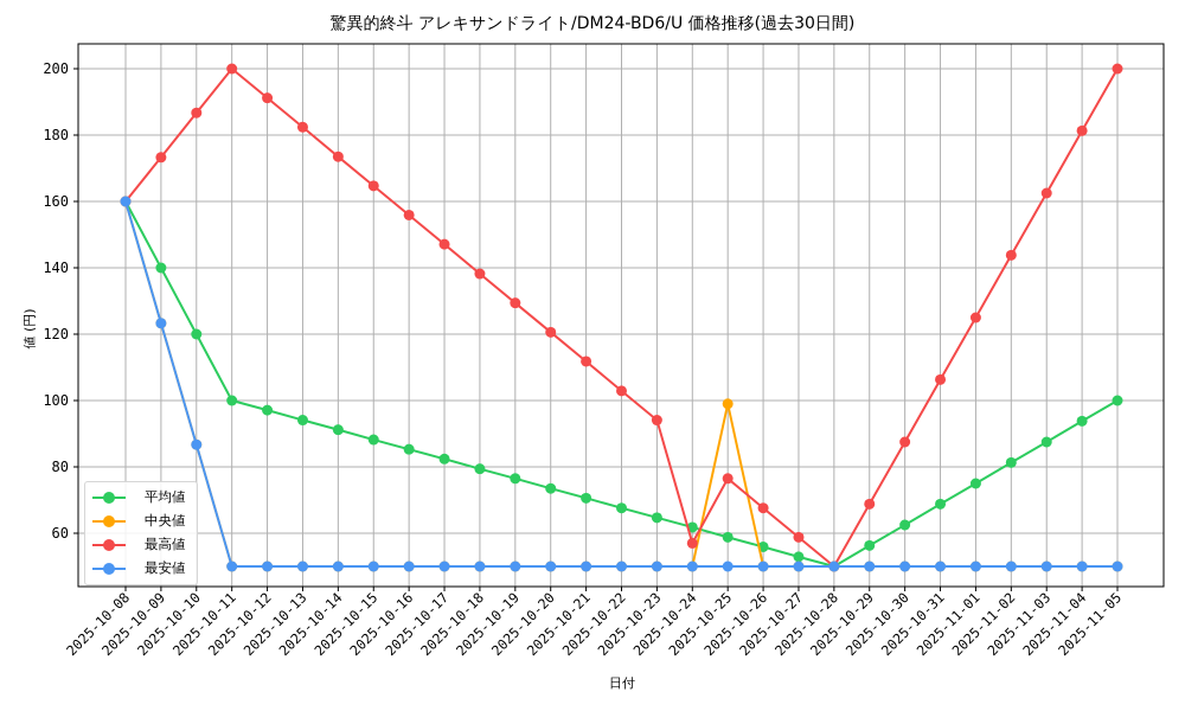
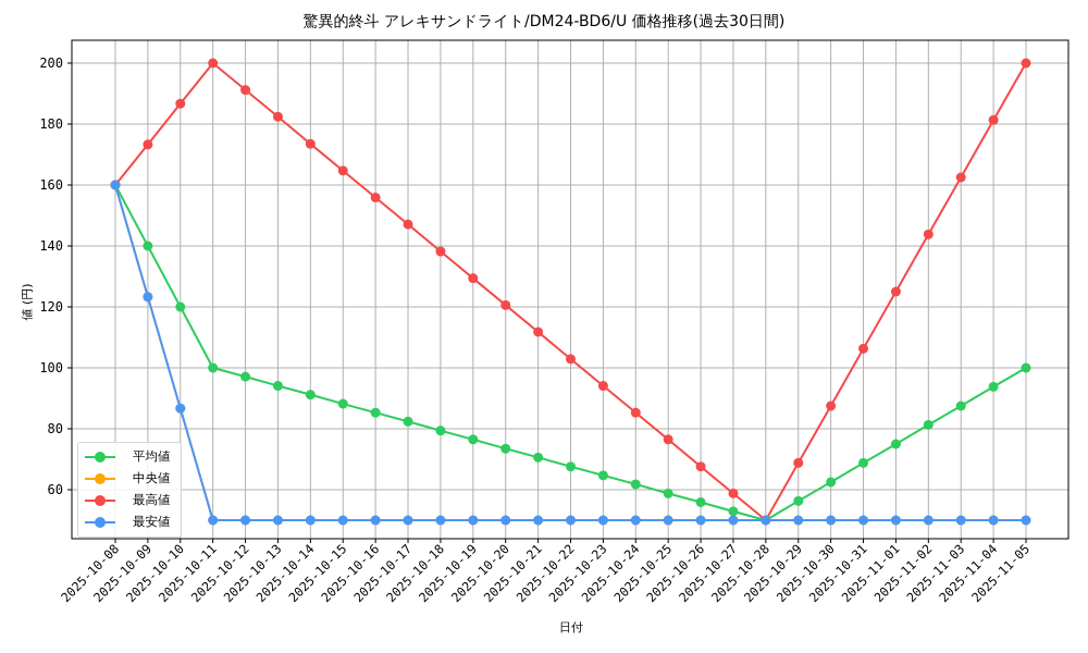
最高値/2025-10-24: 57 -> 85
中央値/2025-10-25: 99 -> 50
